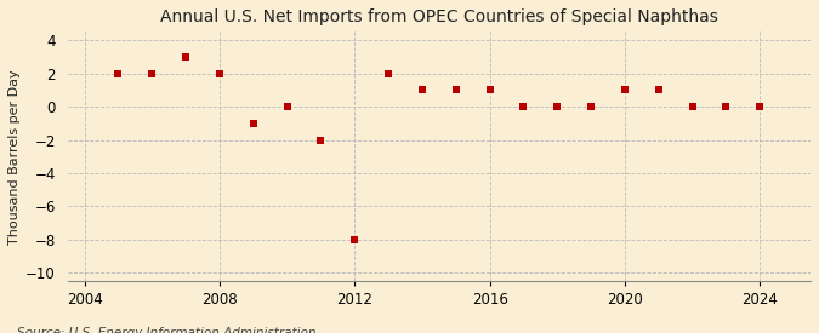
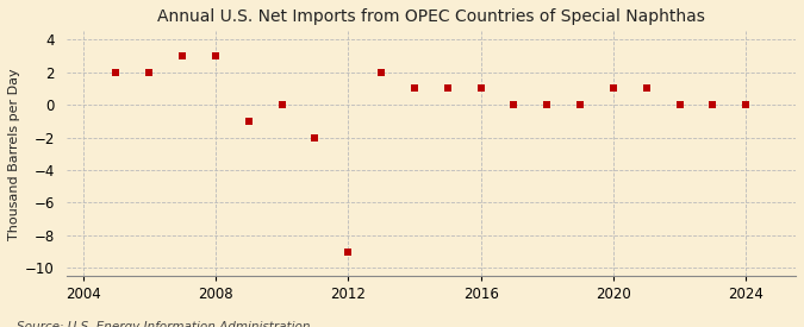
2008: 2 -> 3
2012: -8 -> -9
